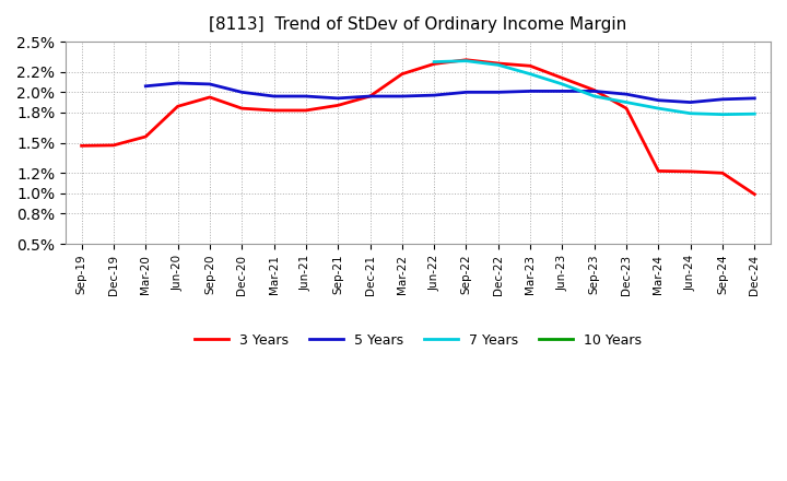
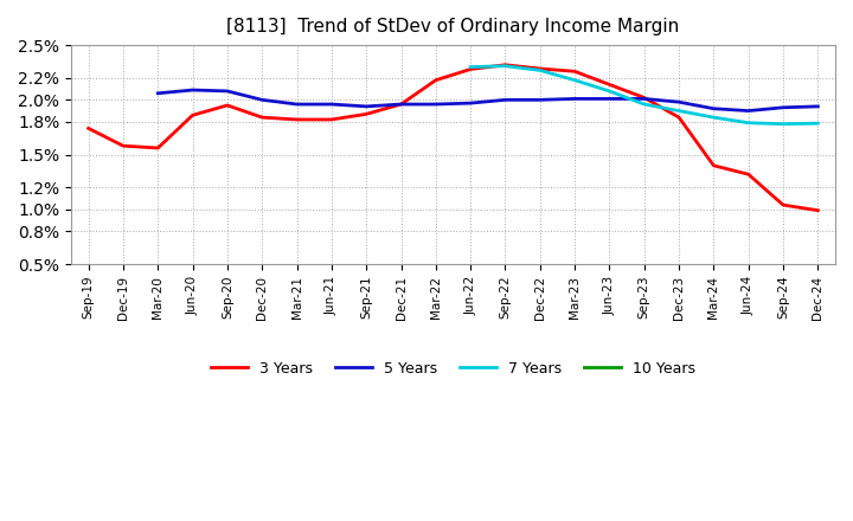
3 Years/Sep-19: 1.47% -> 1.74%
3 Years/Dec-19: 1.47% -> 1.58%
3 Years/Mar-24: 1.22% -> 1.40%
3 Years/Jun-24: 1.21% -> 1.32%
3 Years/Sep-24: 1.20% -> 1.04%
